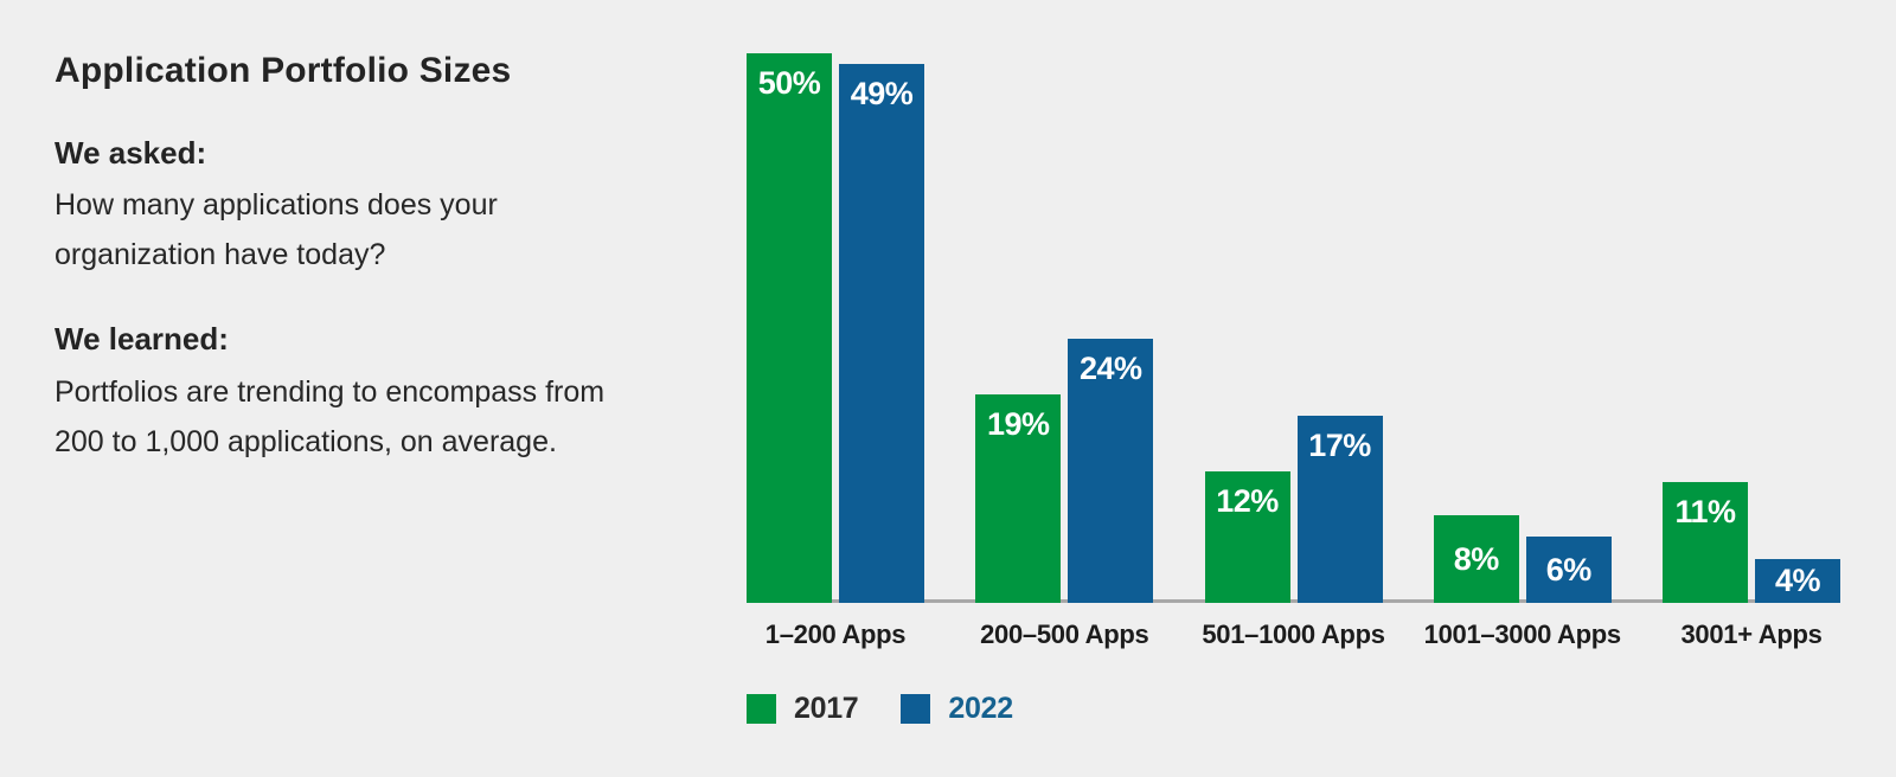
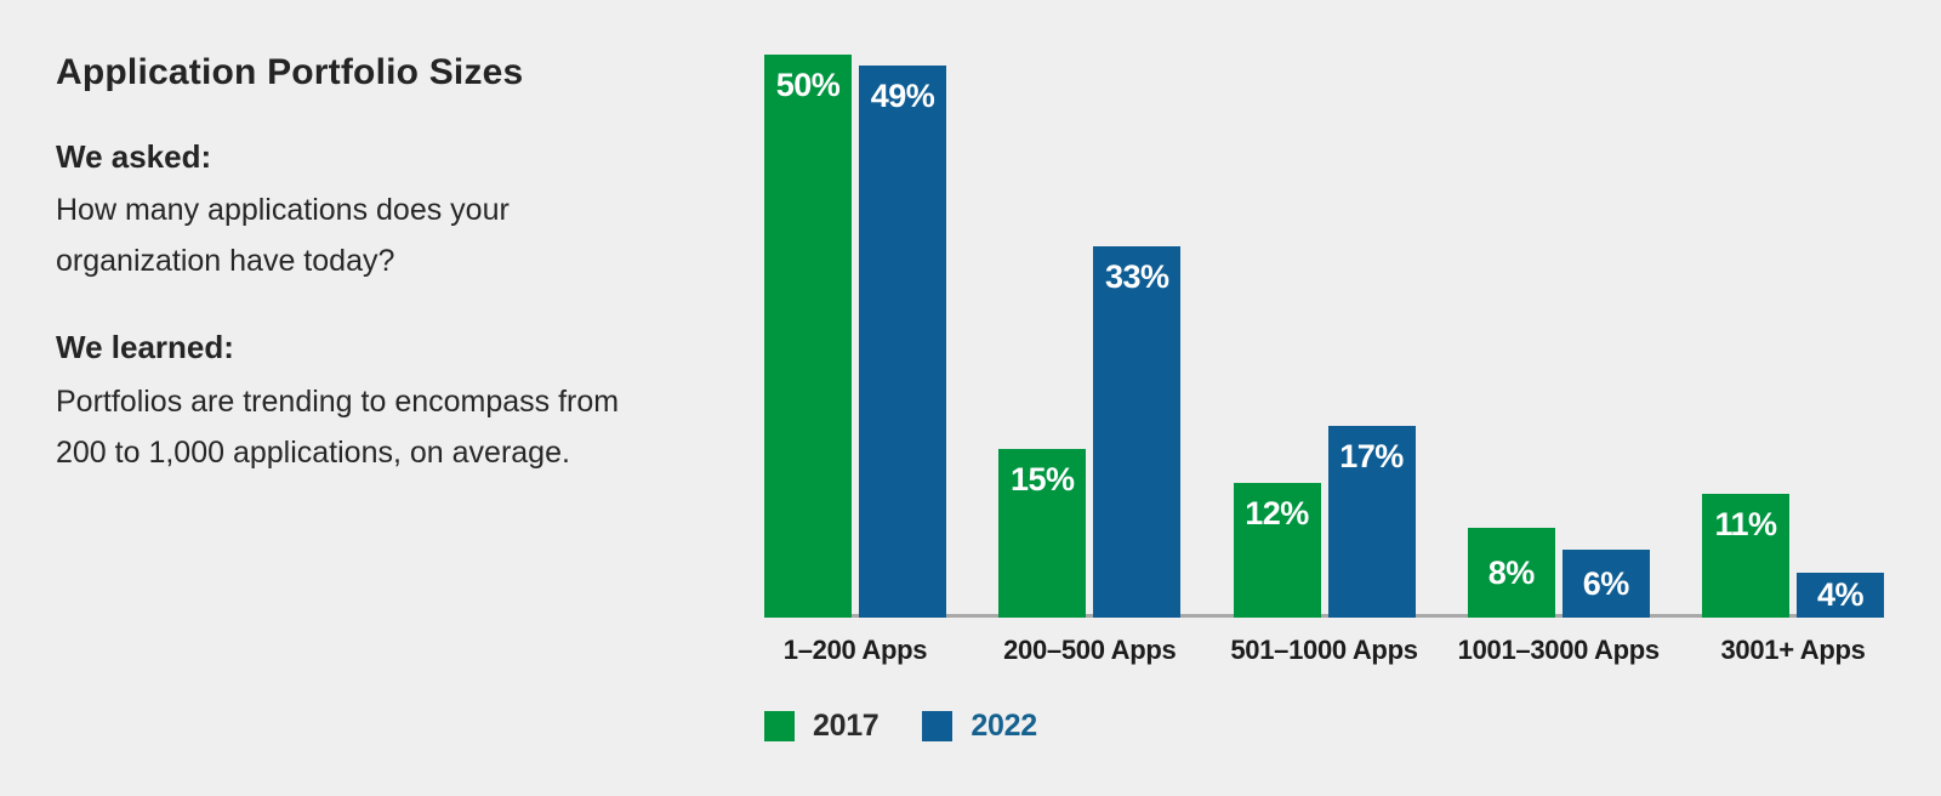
2017/200–500 Apps: 19% -> 15%
2022/200–500 Apps: 24% -> 33%
